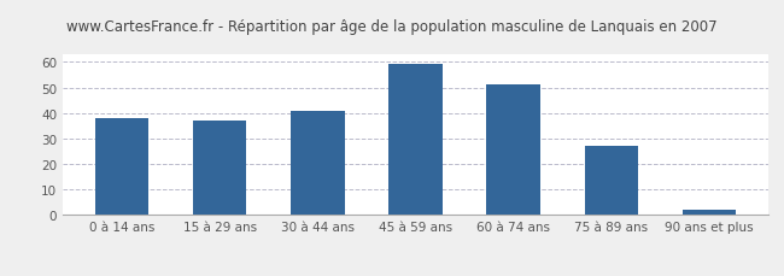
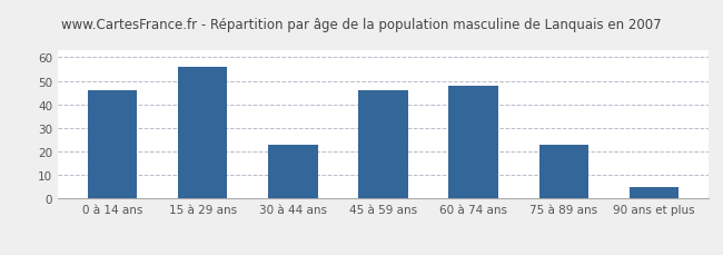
0 à 14 ans: 38 -> 46
15 à 29 ans: 37 -> 56
30 à 44 ans: 41 -> 23
45 à 59 ans: 59 -> 46
60 à 74 ans: 51 -> 48
75 à 89 ans: 27 -> 23
90 ans et plus: 2 -> 5
